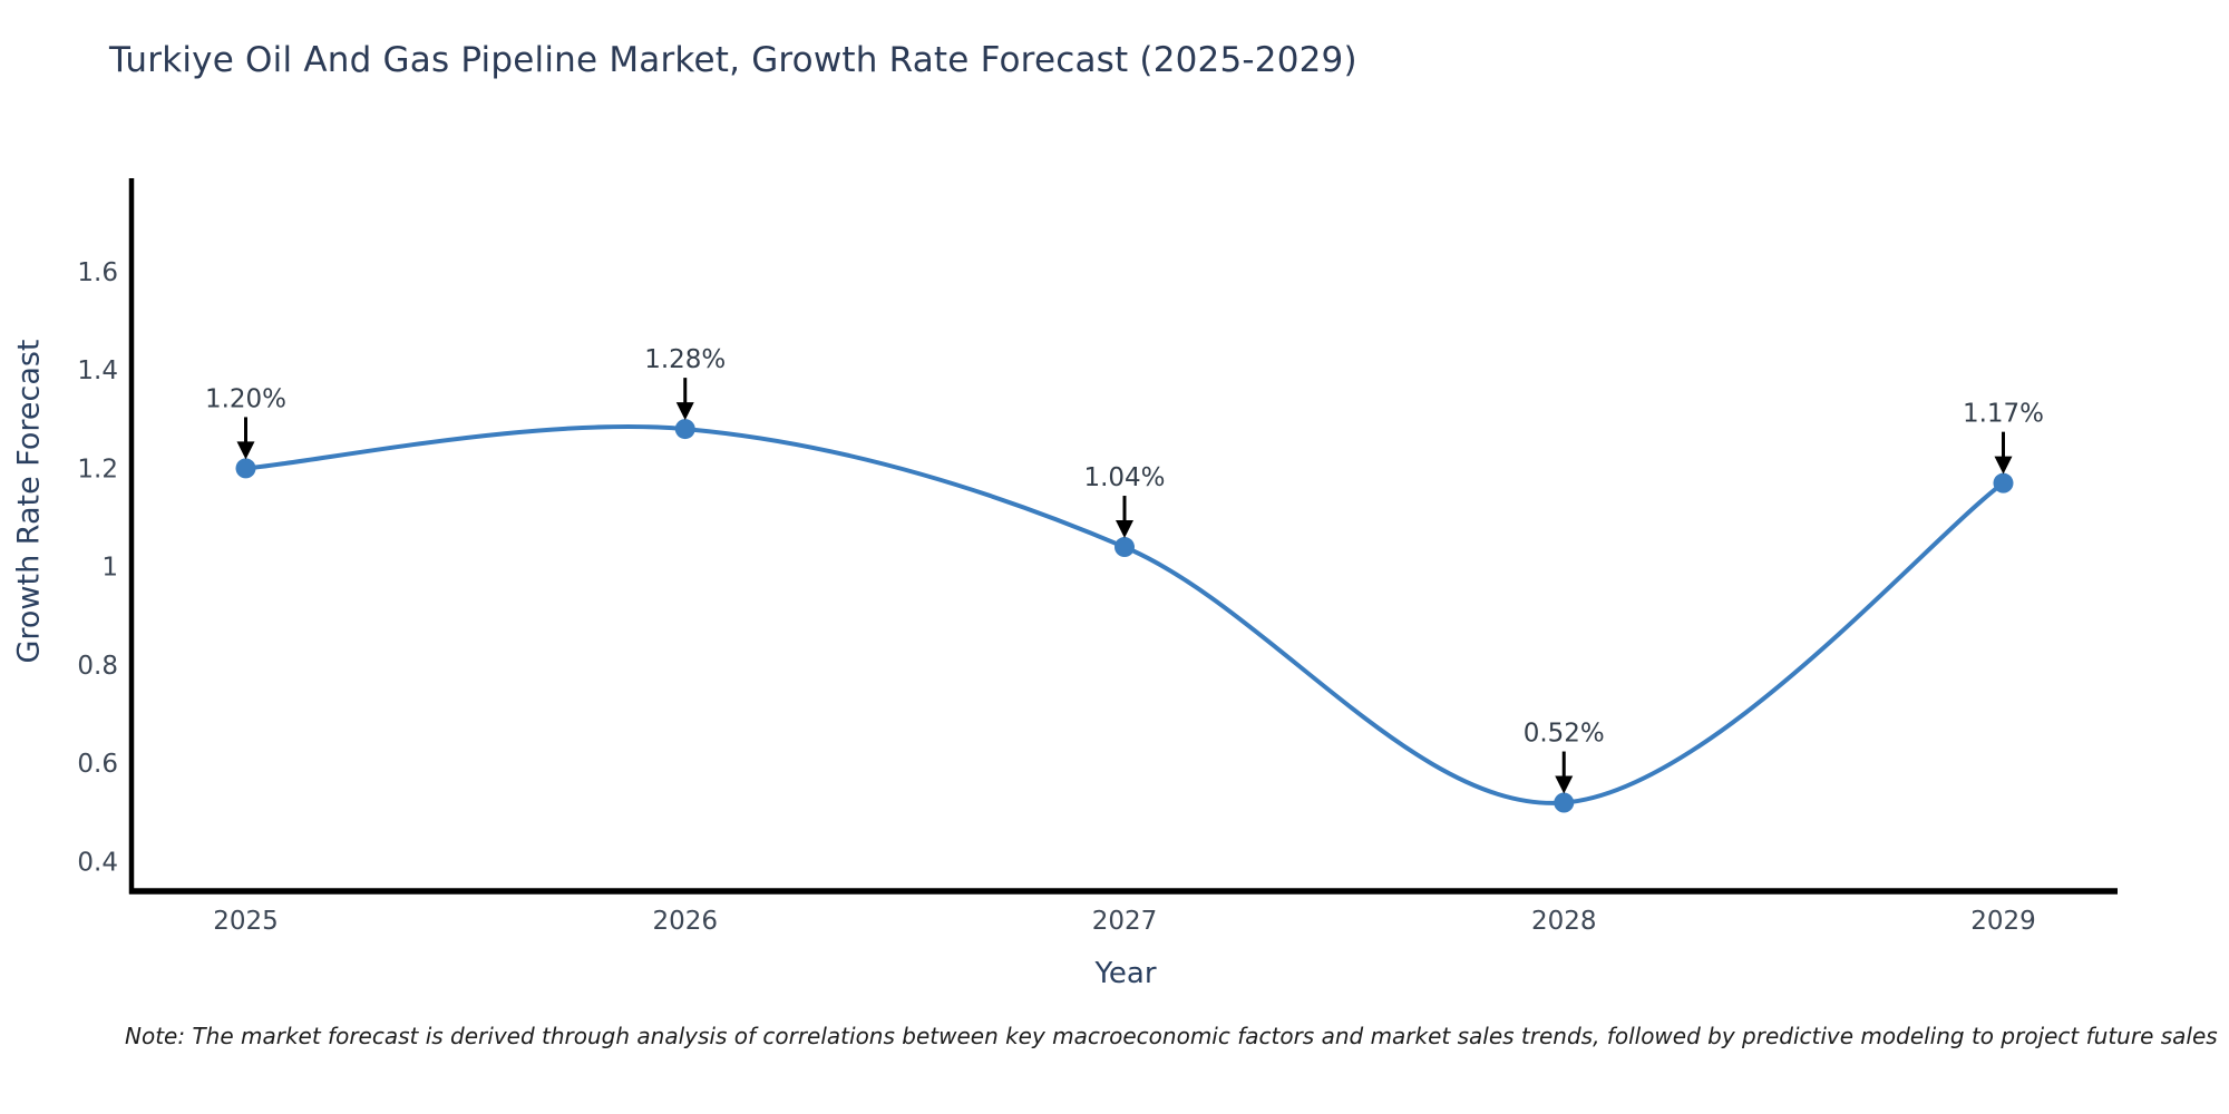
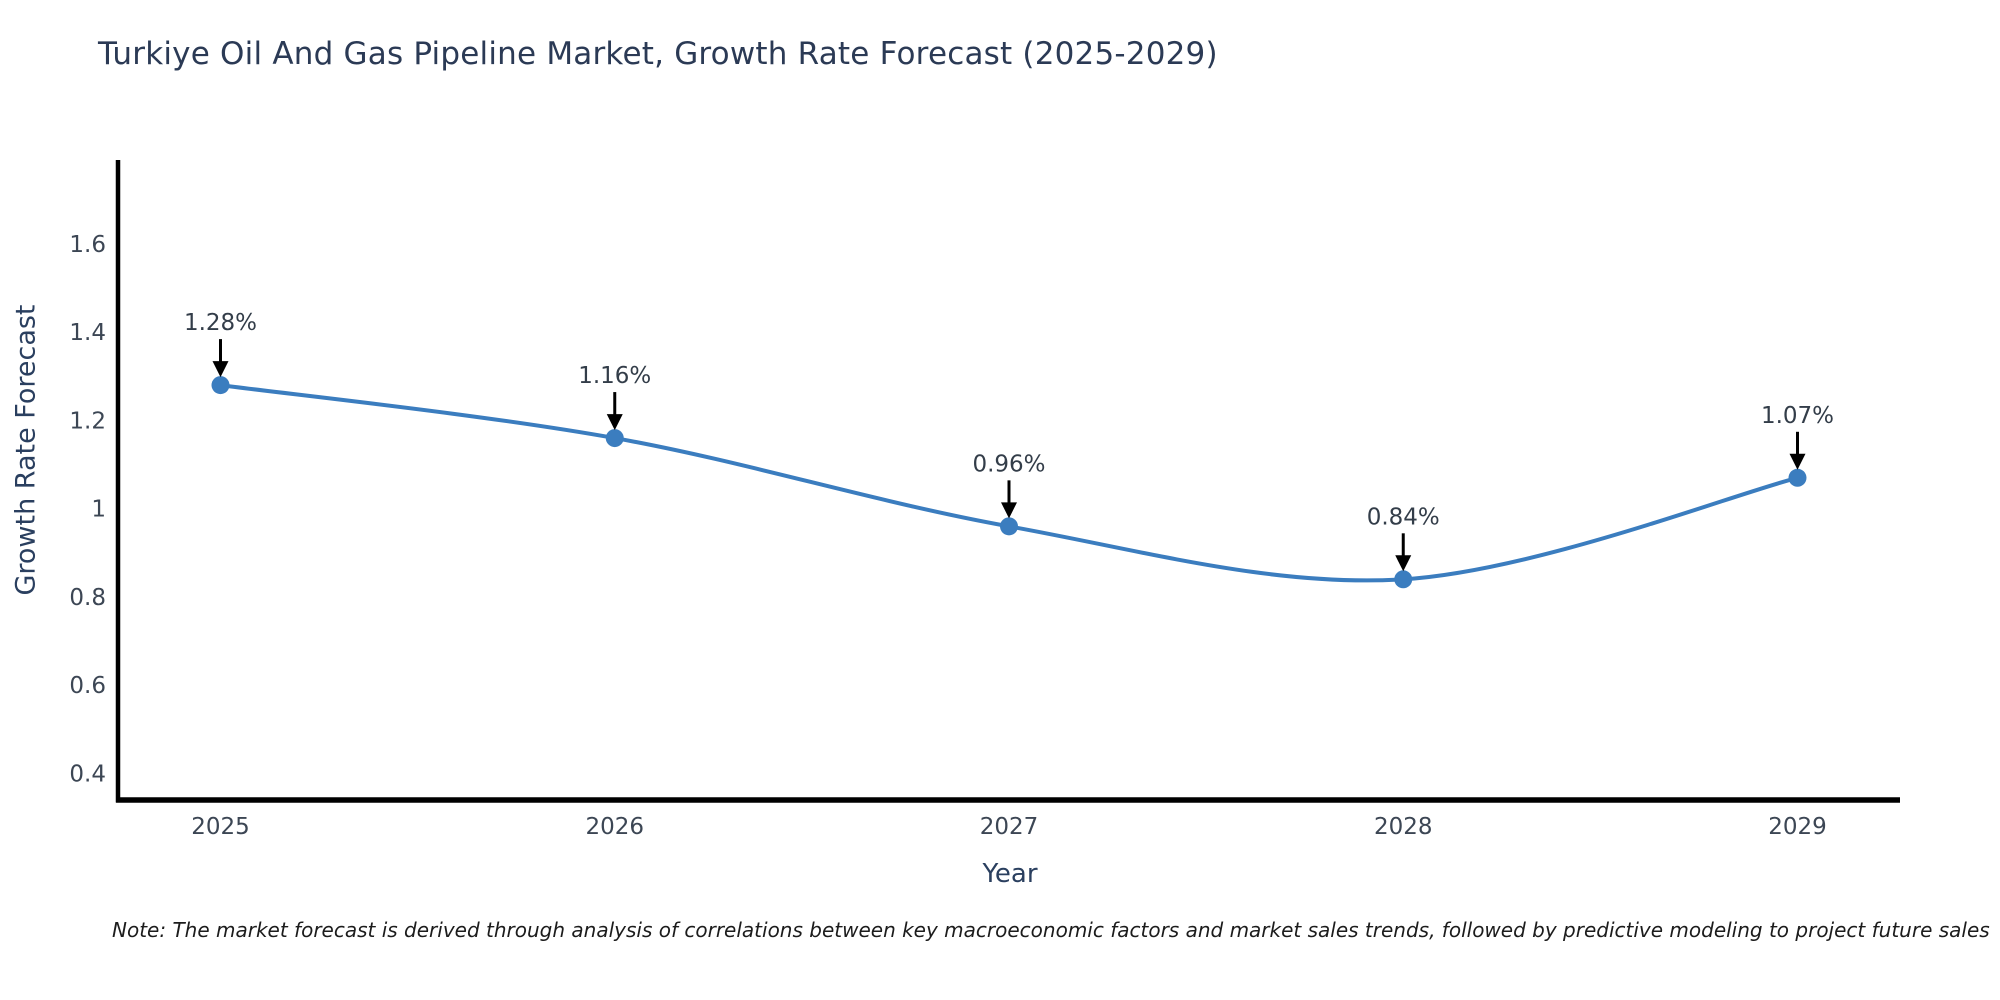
2025: 1.20% -> 1.28%
2026: 1.28% -> 1.16%
2027: 1.04% -> 0.96%
2028: 0.52% -> 0.84%
2029: 1.17% -> 1.07%
